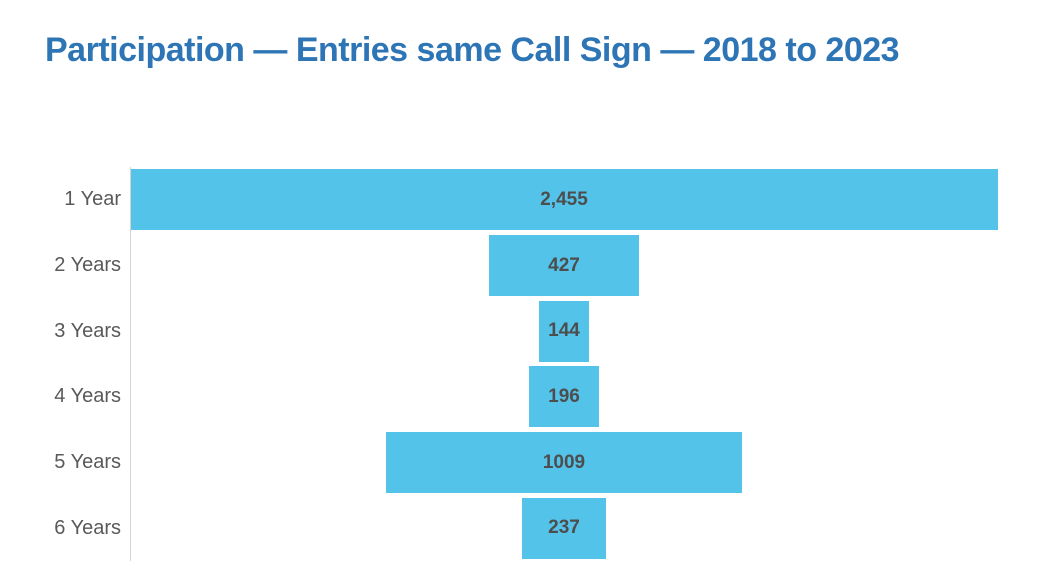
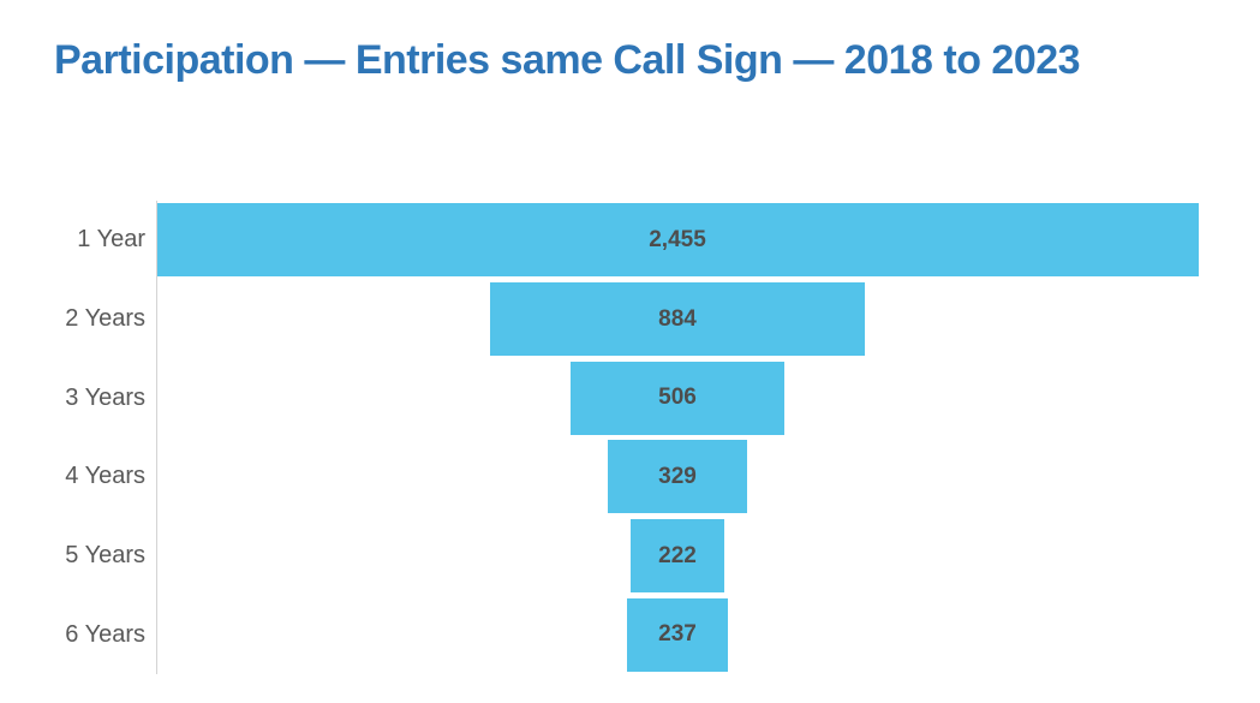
2 Years: 427 -> 884
3 Years: 144 -> 506
4 Years: 196 -> 329
5 Years: 1009 -> 222
